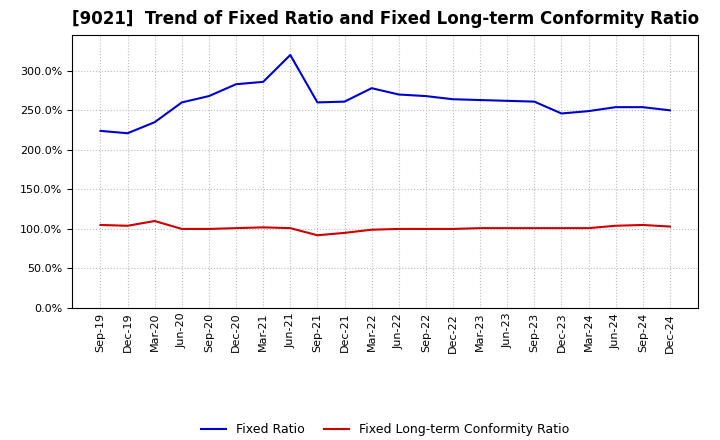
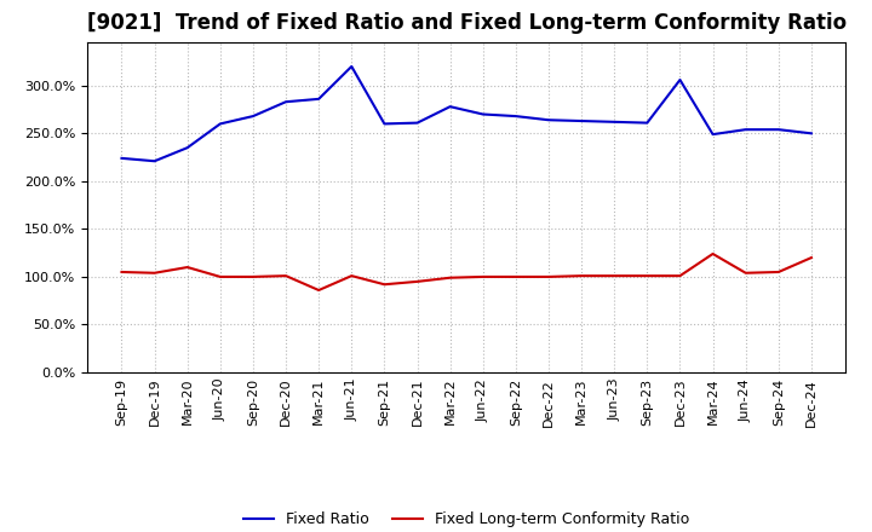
Fixed Long-term Conformity Ratio/Mar-21: 102% -> 86%
Fixed Ratio/Dec-23: 246% -> 306%
Fixed Long-term Conformity Ratio/Mar-24: 101% -> 124%
Fixed Long-term Conformity Ratio/Dec-24: 103% -> 120%
